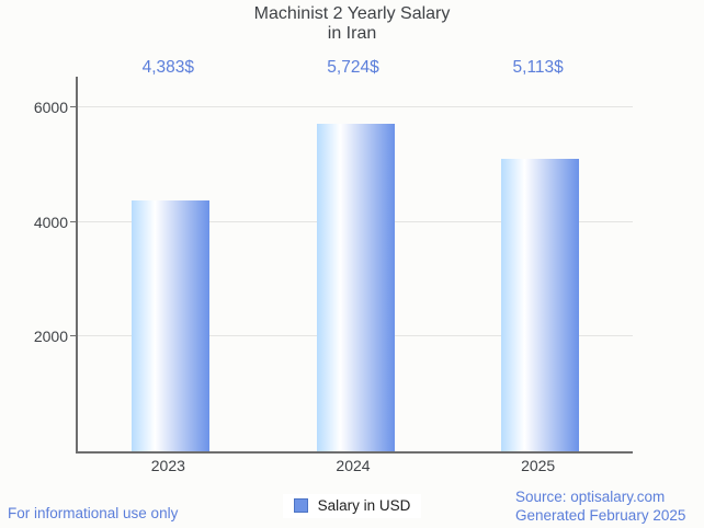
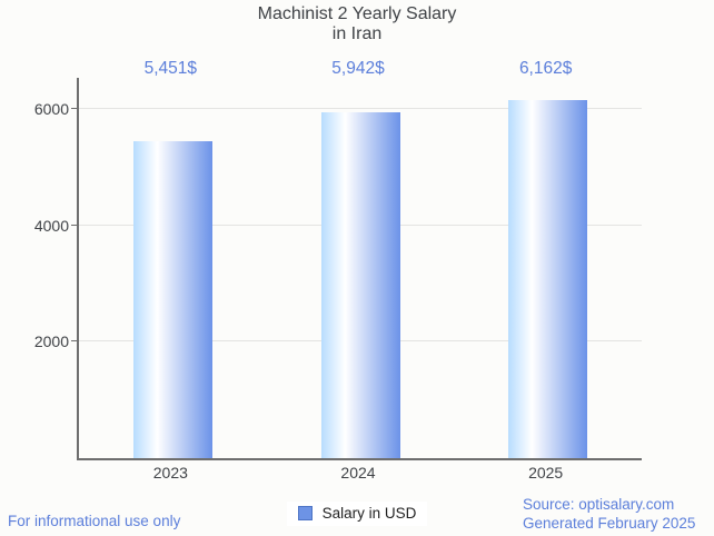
2023: 4,383 -> 5,451
2024: 5,724 -> 5,942
2025: 5,113 -> 6,162
